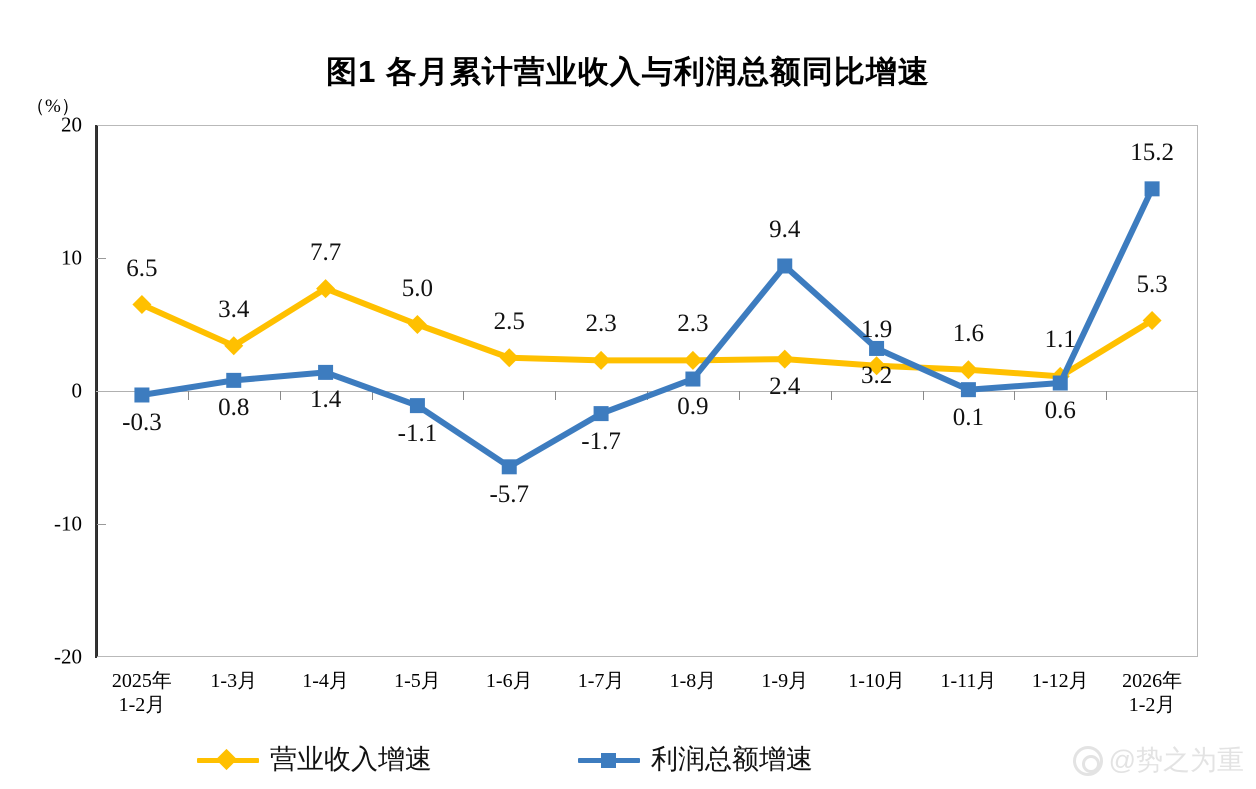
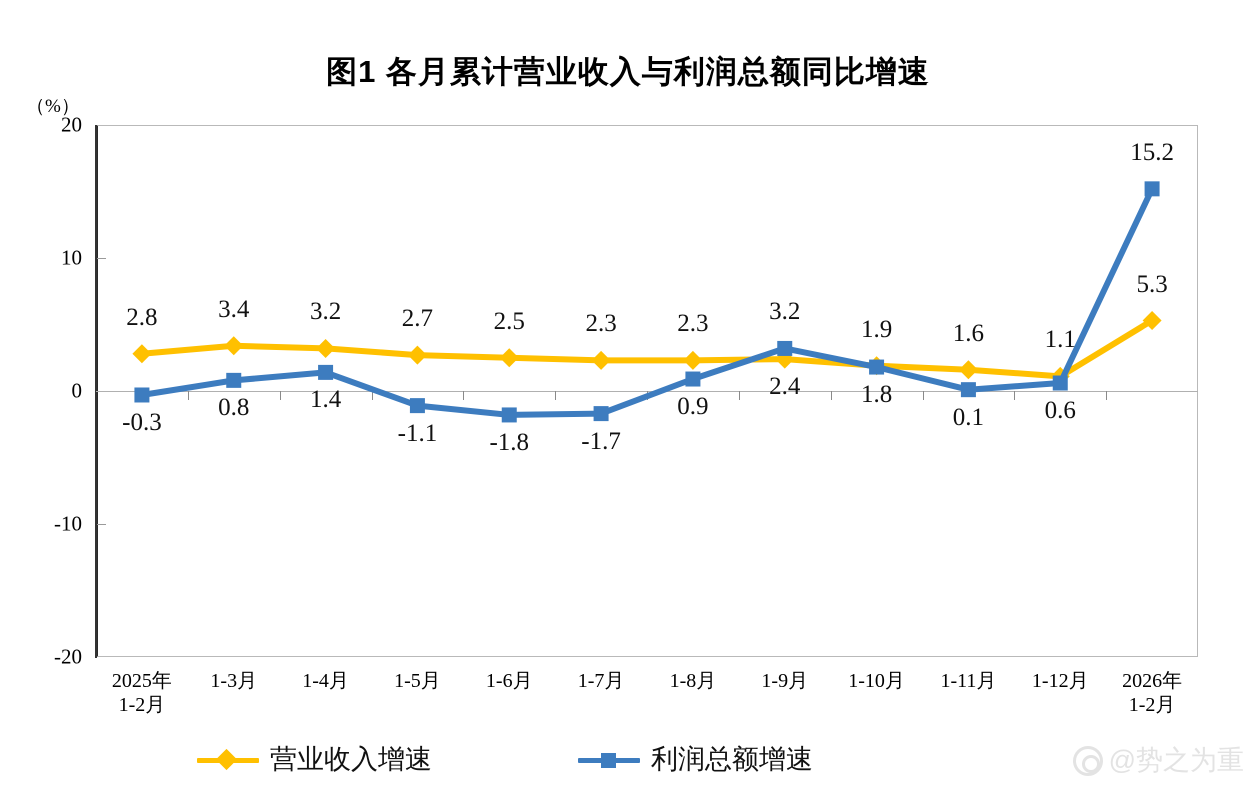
营业收入增速/2025年 1-2月: 6.5 -> 2.8
营业收入增速/1-4月: 7.7 -> 3.2
营业收入增速/1-5月: 5.0 -> 2.7
利润总额增速/1-6月: -5.7 -> -1.8
利润总额增速/1-9月: 9.4 -> 3.2
利润总额增速/1-10月: 3.2 -> 1.8
